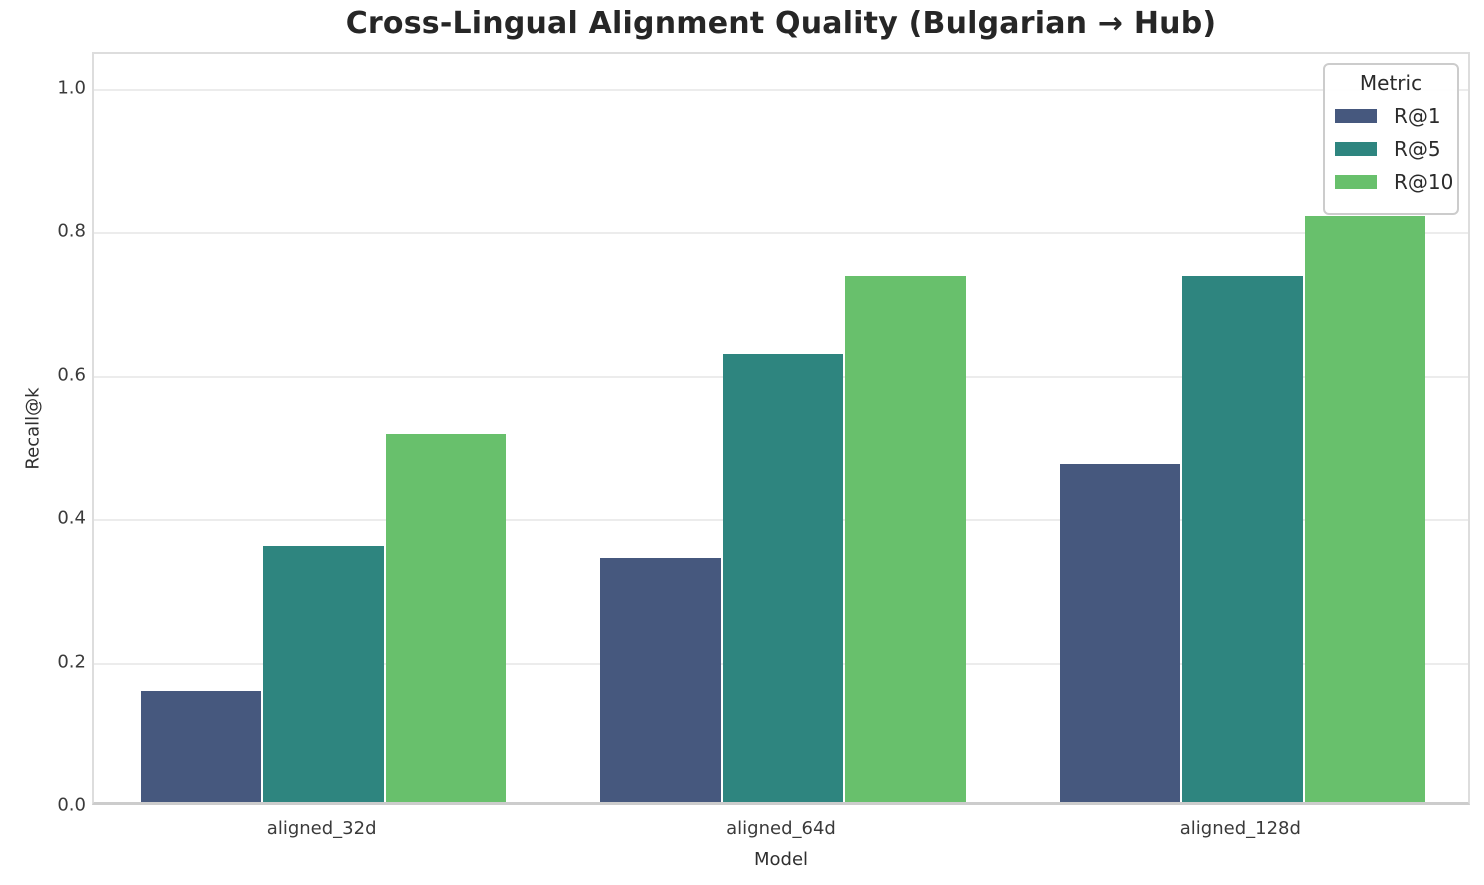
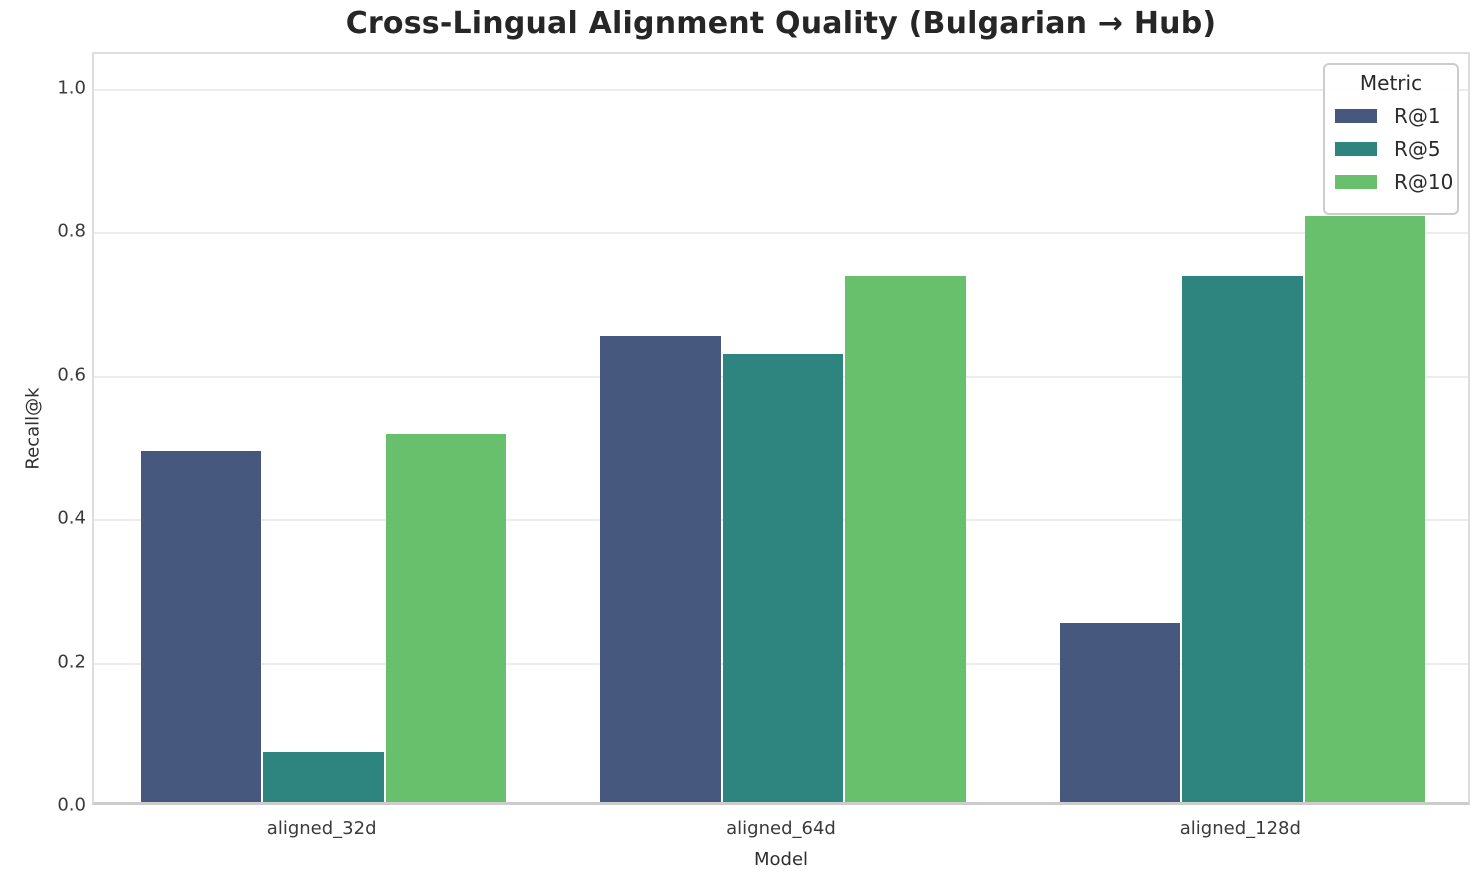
R@1/aligned_32d: 0.15 -> 0.49
R@5/aligned_32d: 0.36 -> 0.07
R@1/aligned_64d: 0.34 -> 0.65
R@1/aligned_128d: 0.47 -> 0.25
